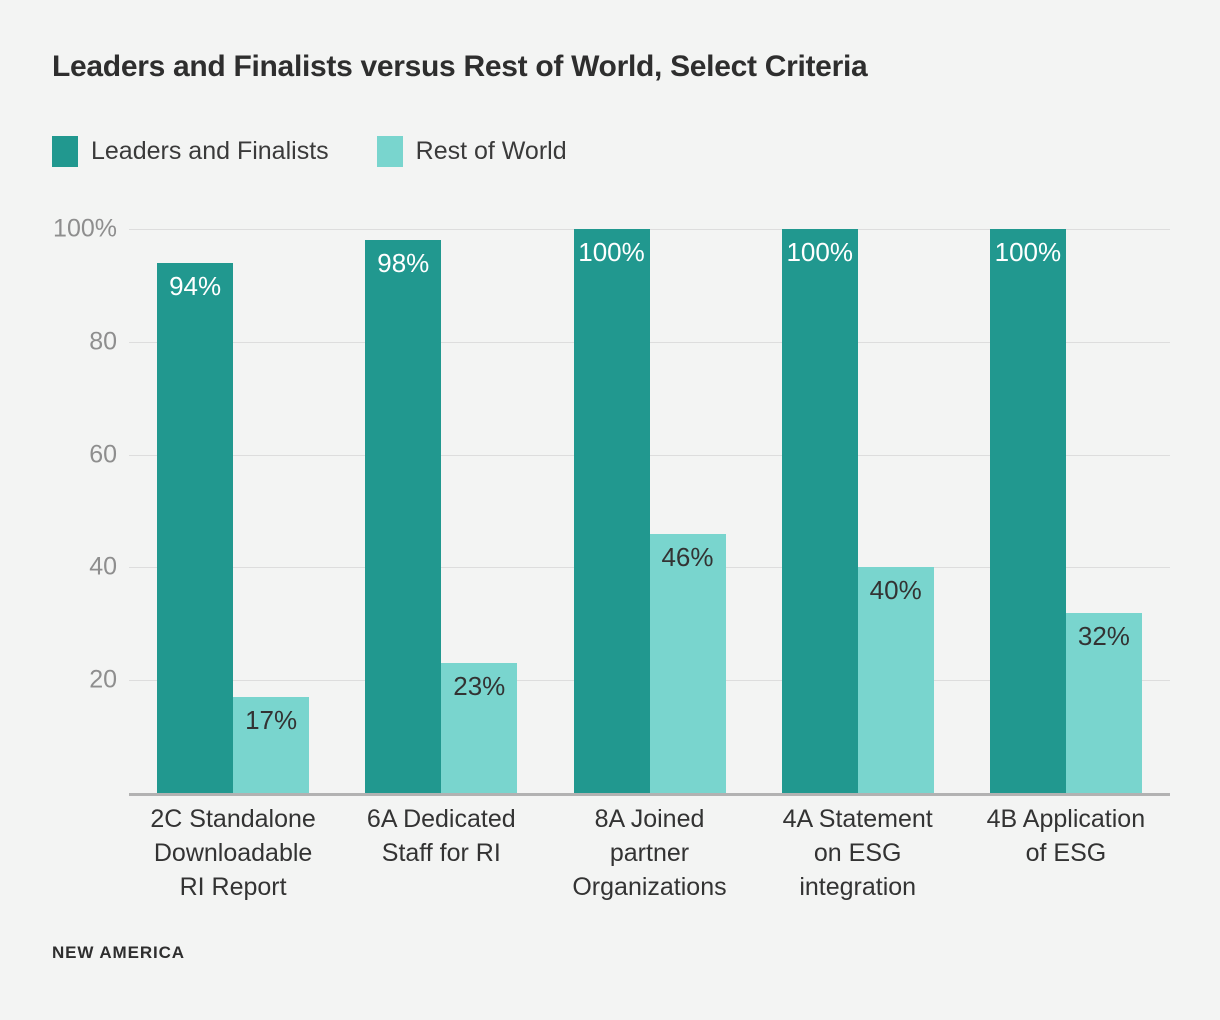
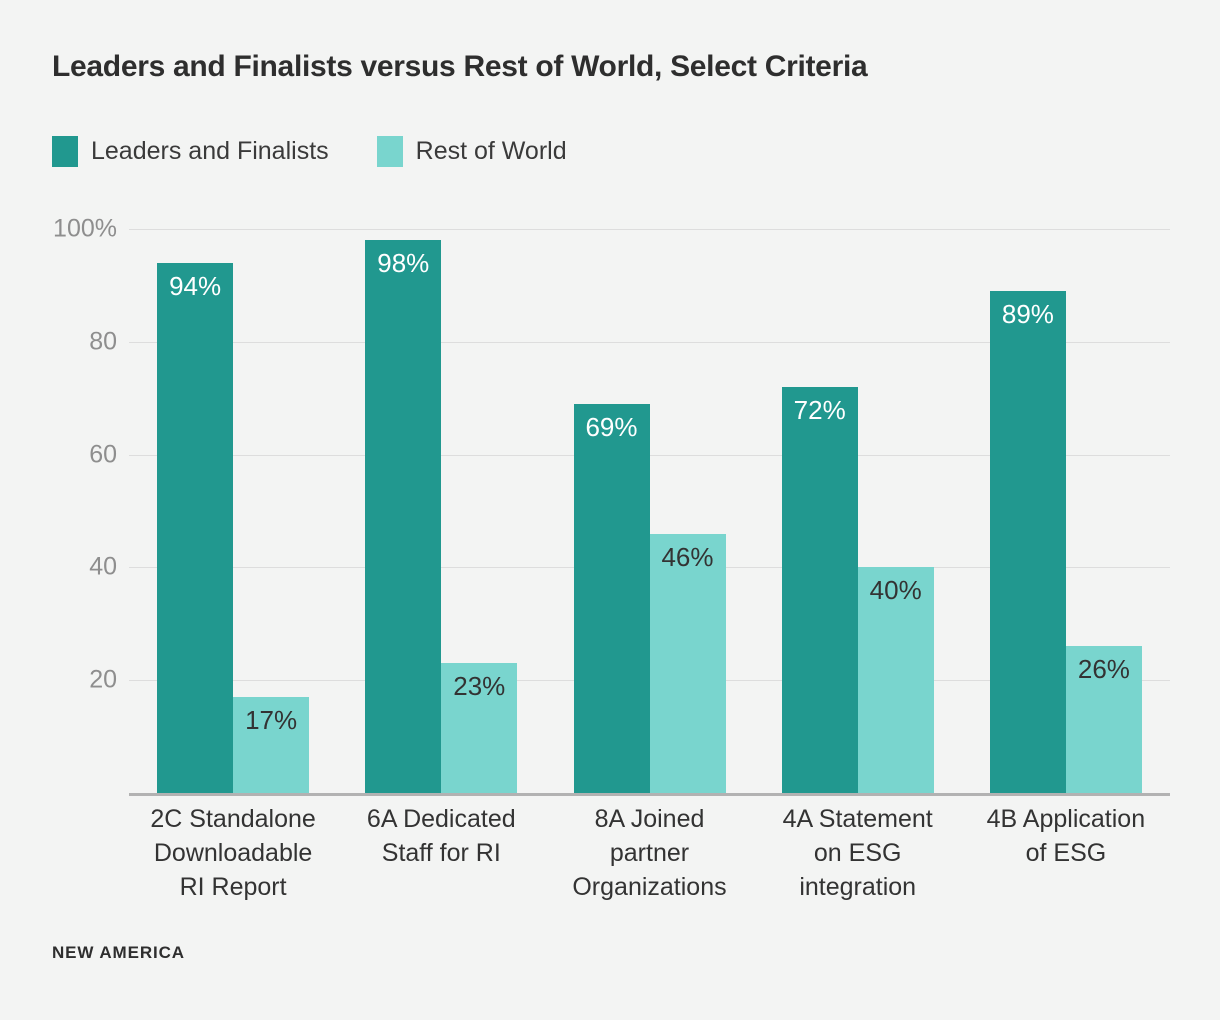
Leaders and Finalists/8A Joined partner Organizations: 100% -> 69%
Leaders and Finalists/4A Statement on ESG integration: 100% -> 72%
Leaders and Finalists/4B Application of ESG: 100% -> 89%
Rest of World/4B Application of ESG: 32% -> 26%
